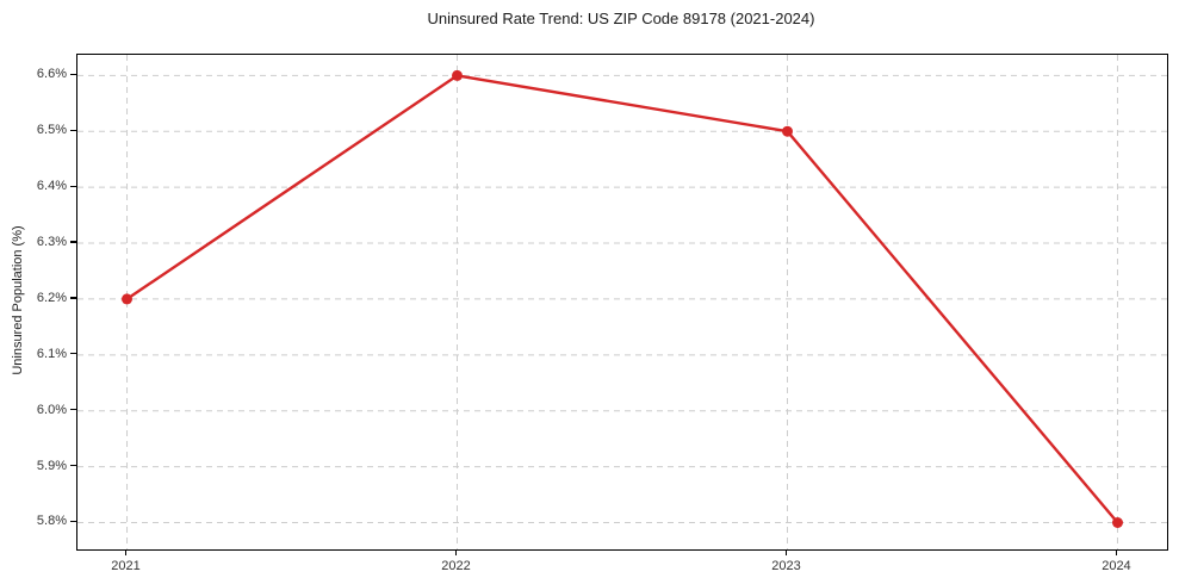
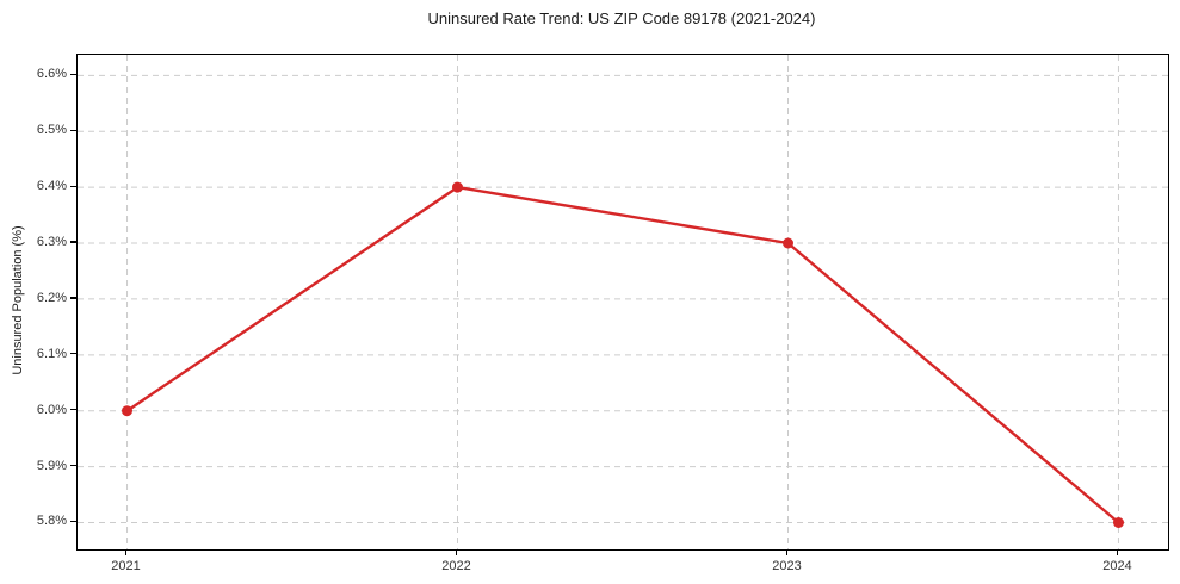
2021: 6.2% -> 6.0%
2022: 6.6% -> 6.4%
2023: 6.5% -> 6.3%
